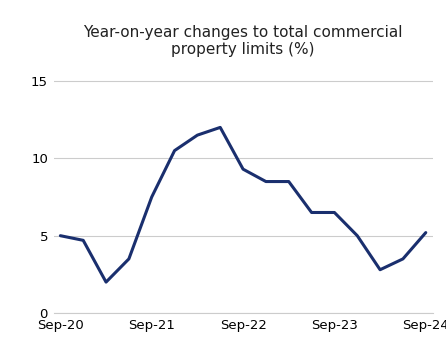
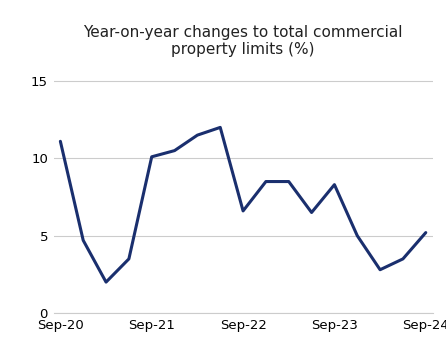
Sep-20: 5.0 -> 11.1
Sep-21: 7.5 -> 10.1
Sep-22: 9.3 -> 6.6
Sep-23: 6.5 -> 8.3
